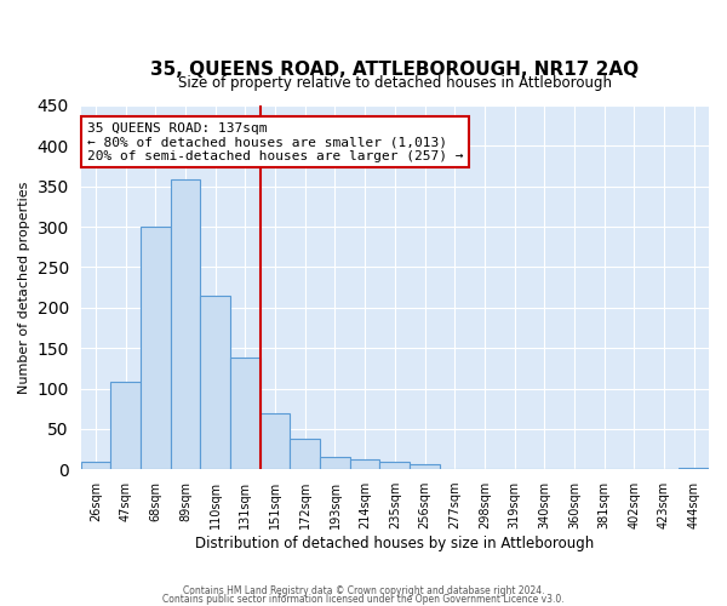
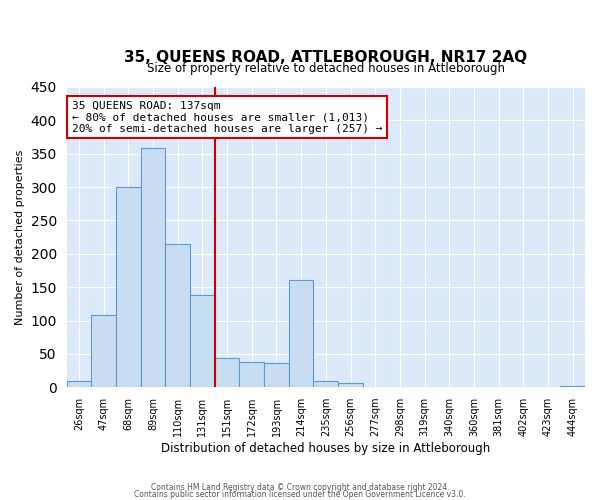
151sqm: 70 -> 44
193sqm: 15 -> 36
214sqm: 13 -> 160
